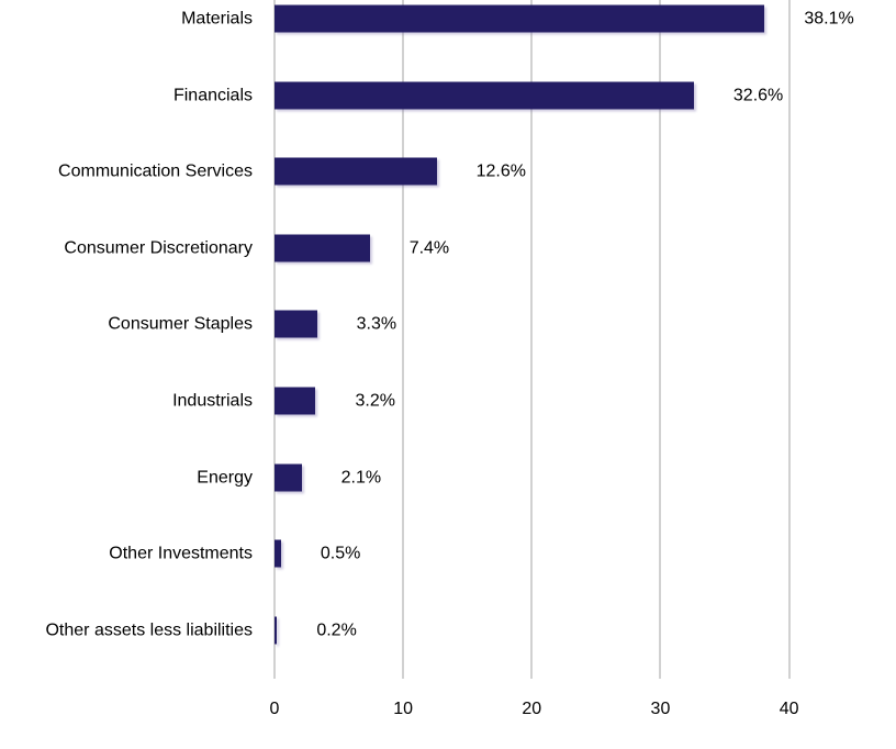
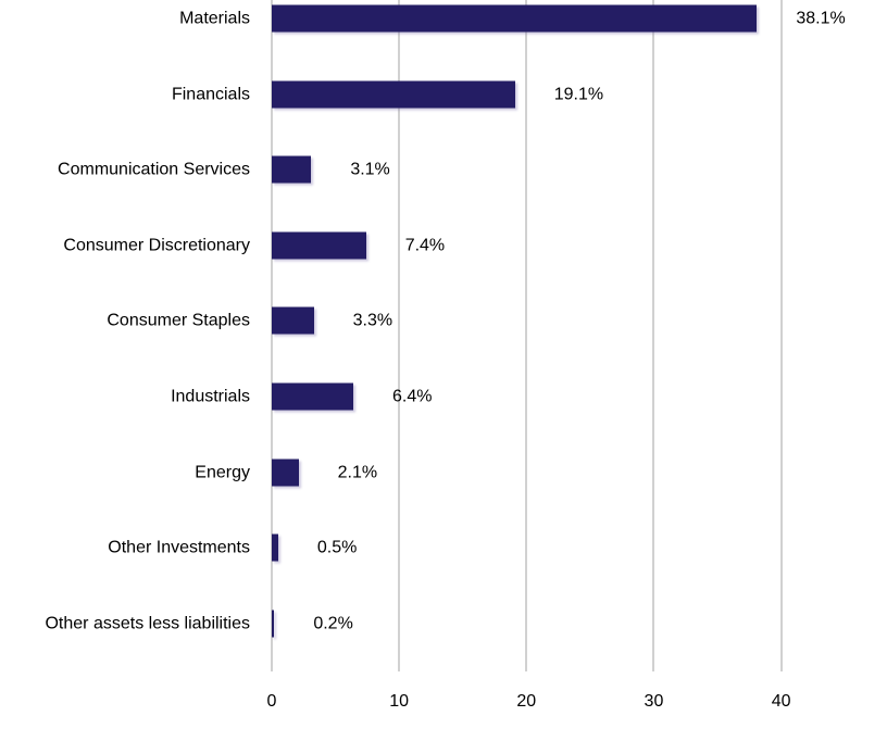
Financials: 32.6% -> 19.1%
Communication Services: 12.6% -> 3.1%
Industrials: 3.2% -> 6.4%
